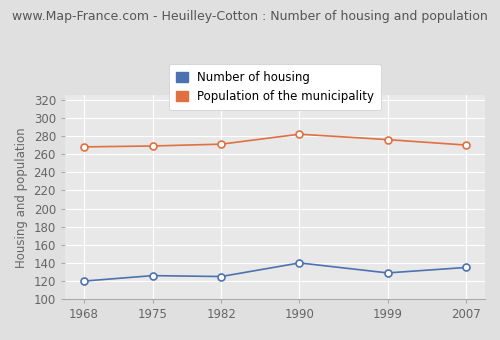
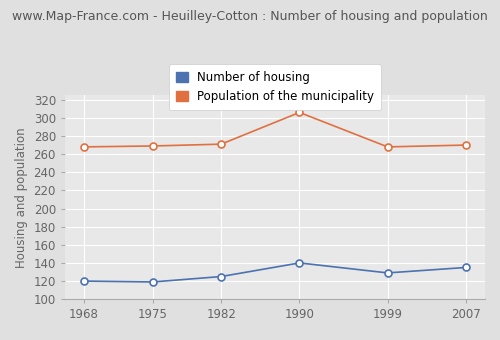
Number of housing/1975: 126 -> 119
Population of the municipality/1990: 282 -> 306
Population of the municipality/1999: 276 -> 268
